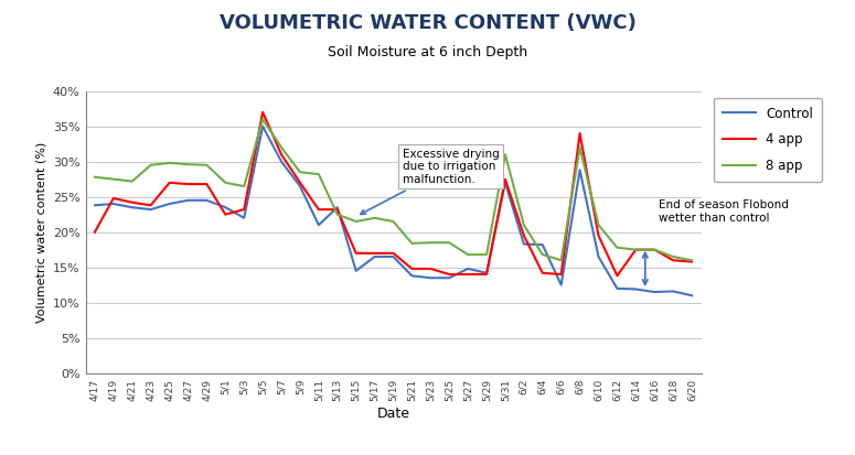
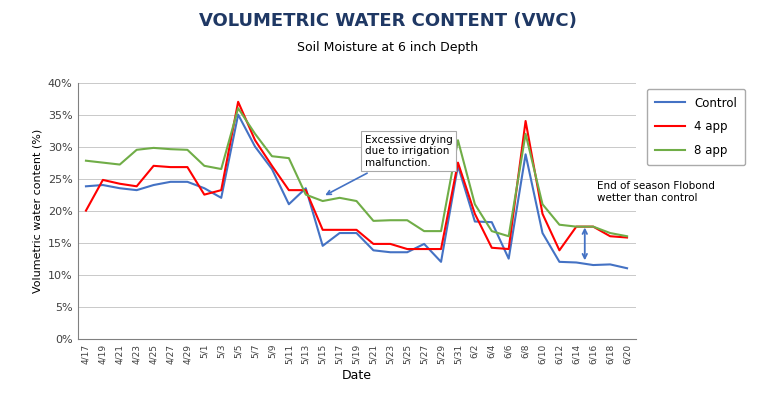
Control/5/29: 14.2% -> 12.0%
